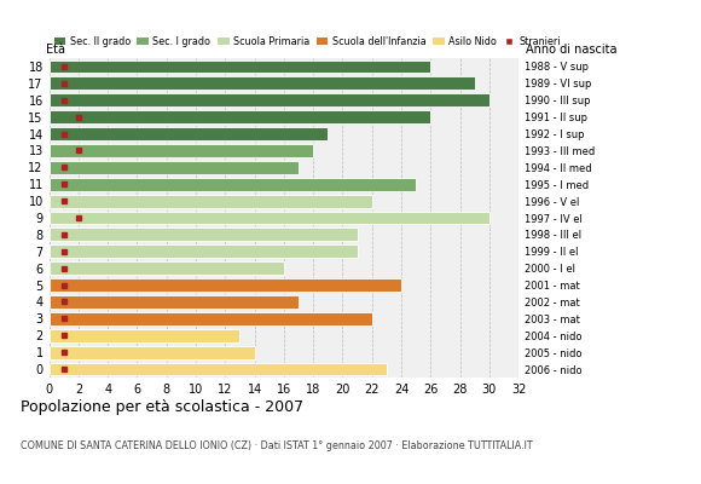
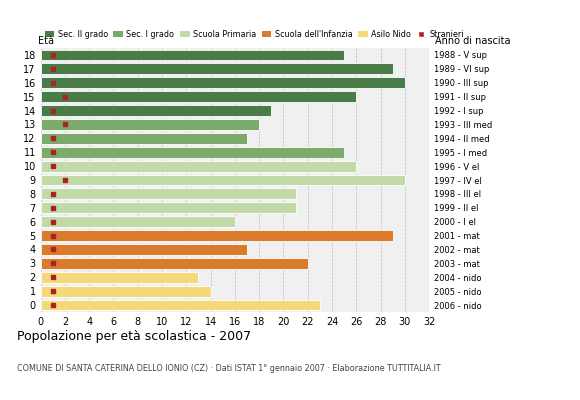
18: 26 -> 25
10: 22 -> 26
5: 24 -> 29
